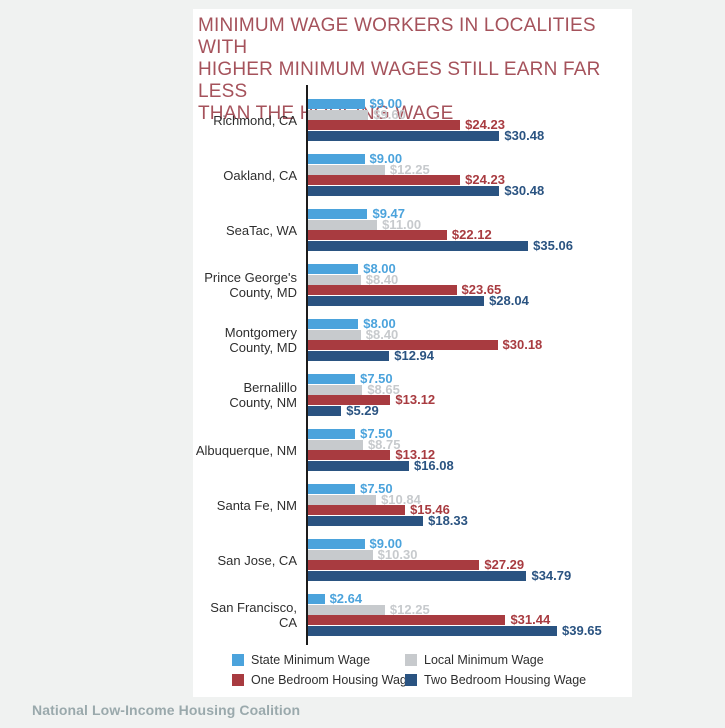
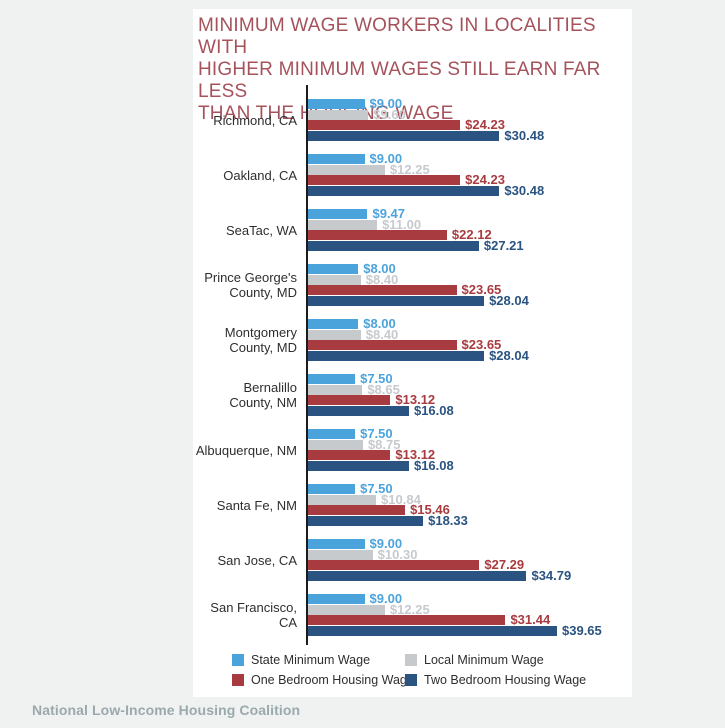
Two Bedroom Housing Wage/SeaTac, WA: $35.06 -> $27.21
One Bedroom Housing Wage/Montgomery County, MD: $30.18 -> $23.65
Two Bedroom Housing Wage/Montgomery County, MD: $12.94 -> $28.04
Two Bedroom Housing Wage/Bernalillo County, NM: $5.29 -> $16.08
State Minimum Wage/San Francisco, CA: $2.64 -> $9.00
